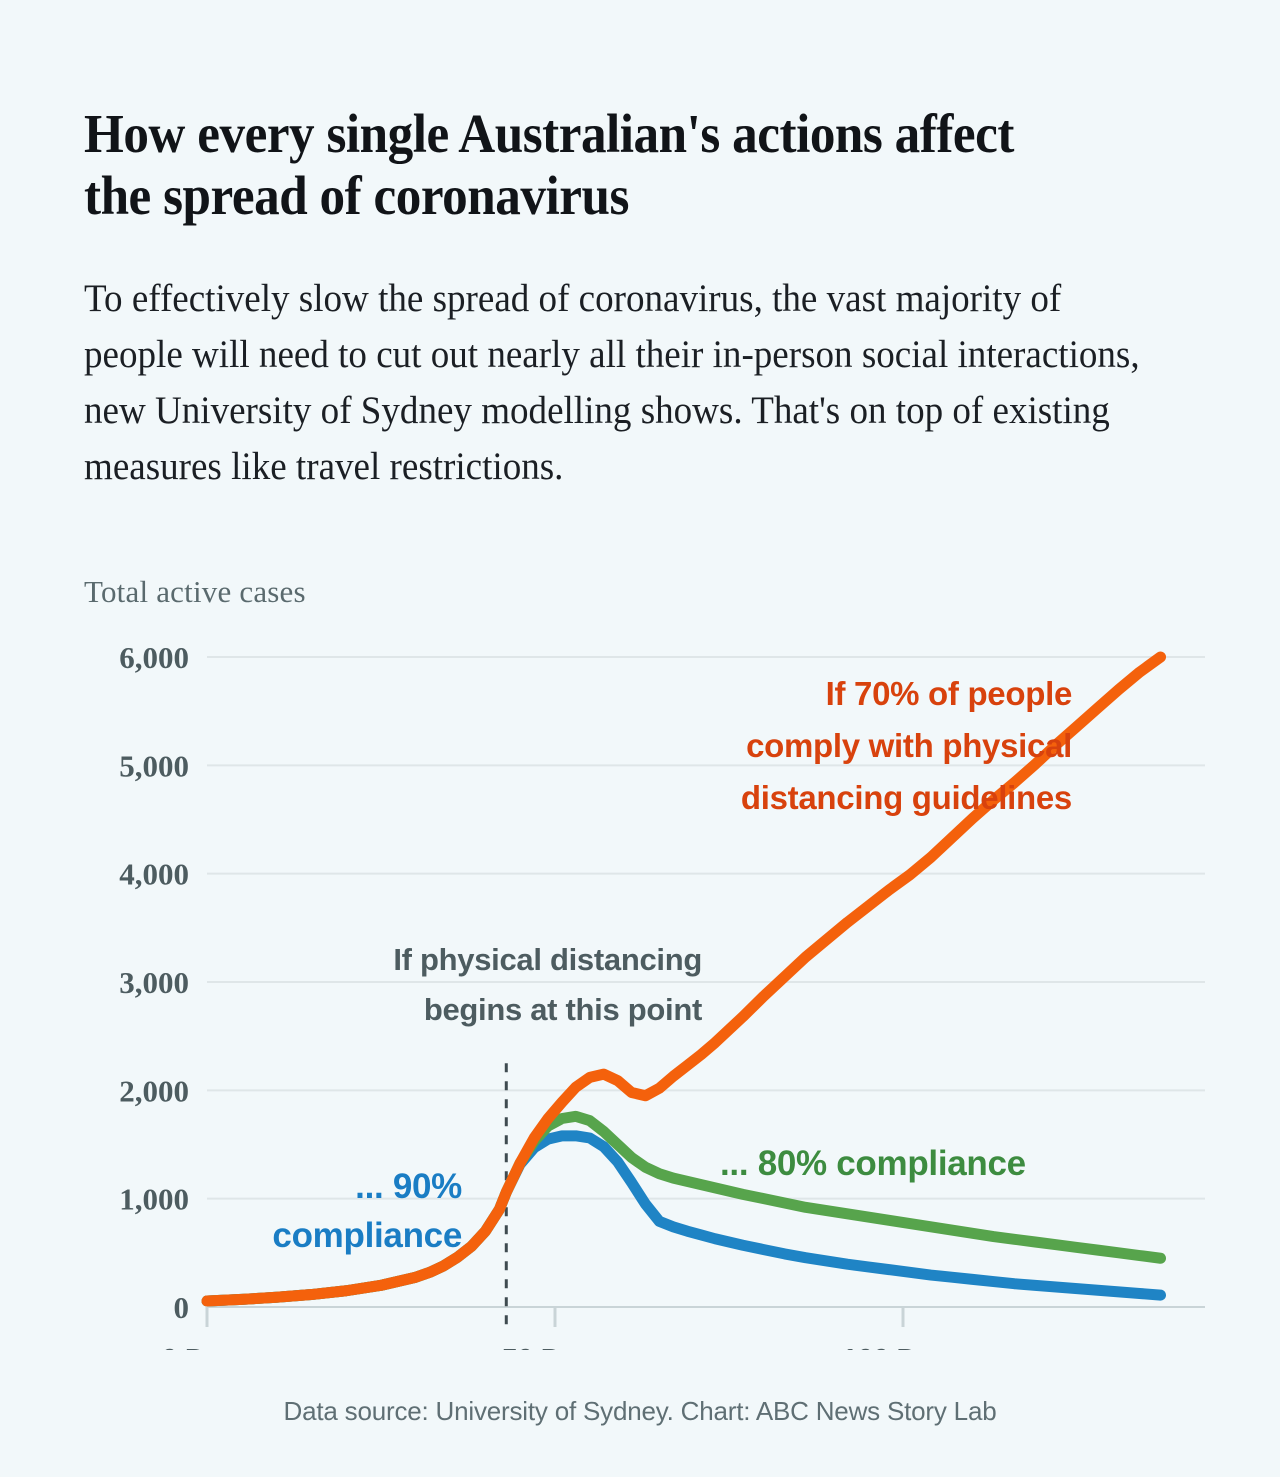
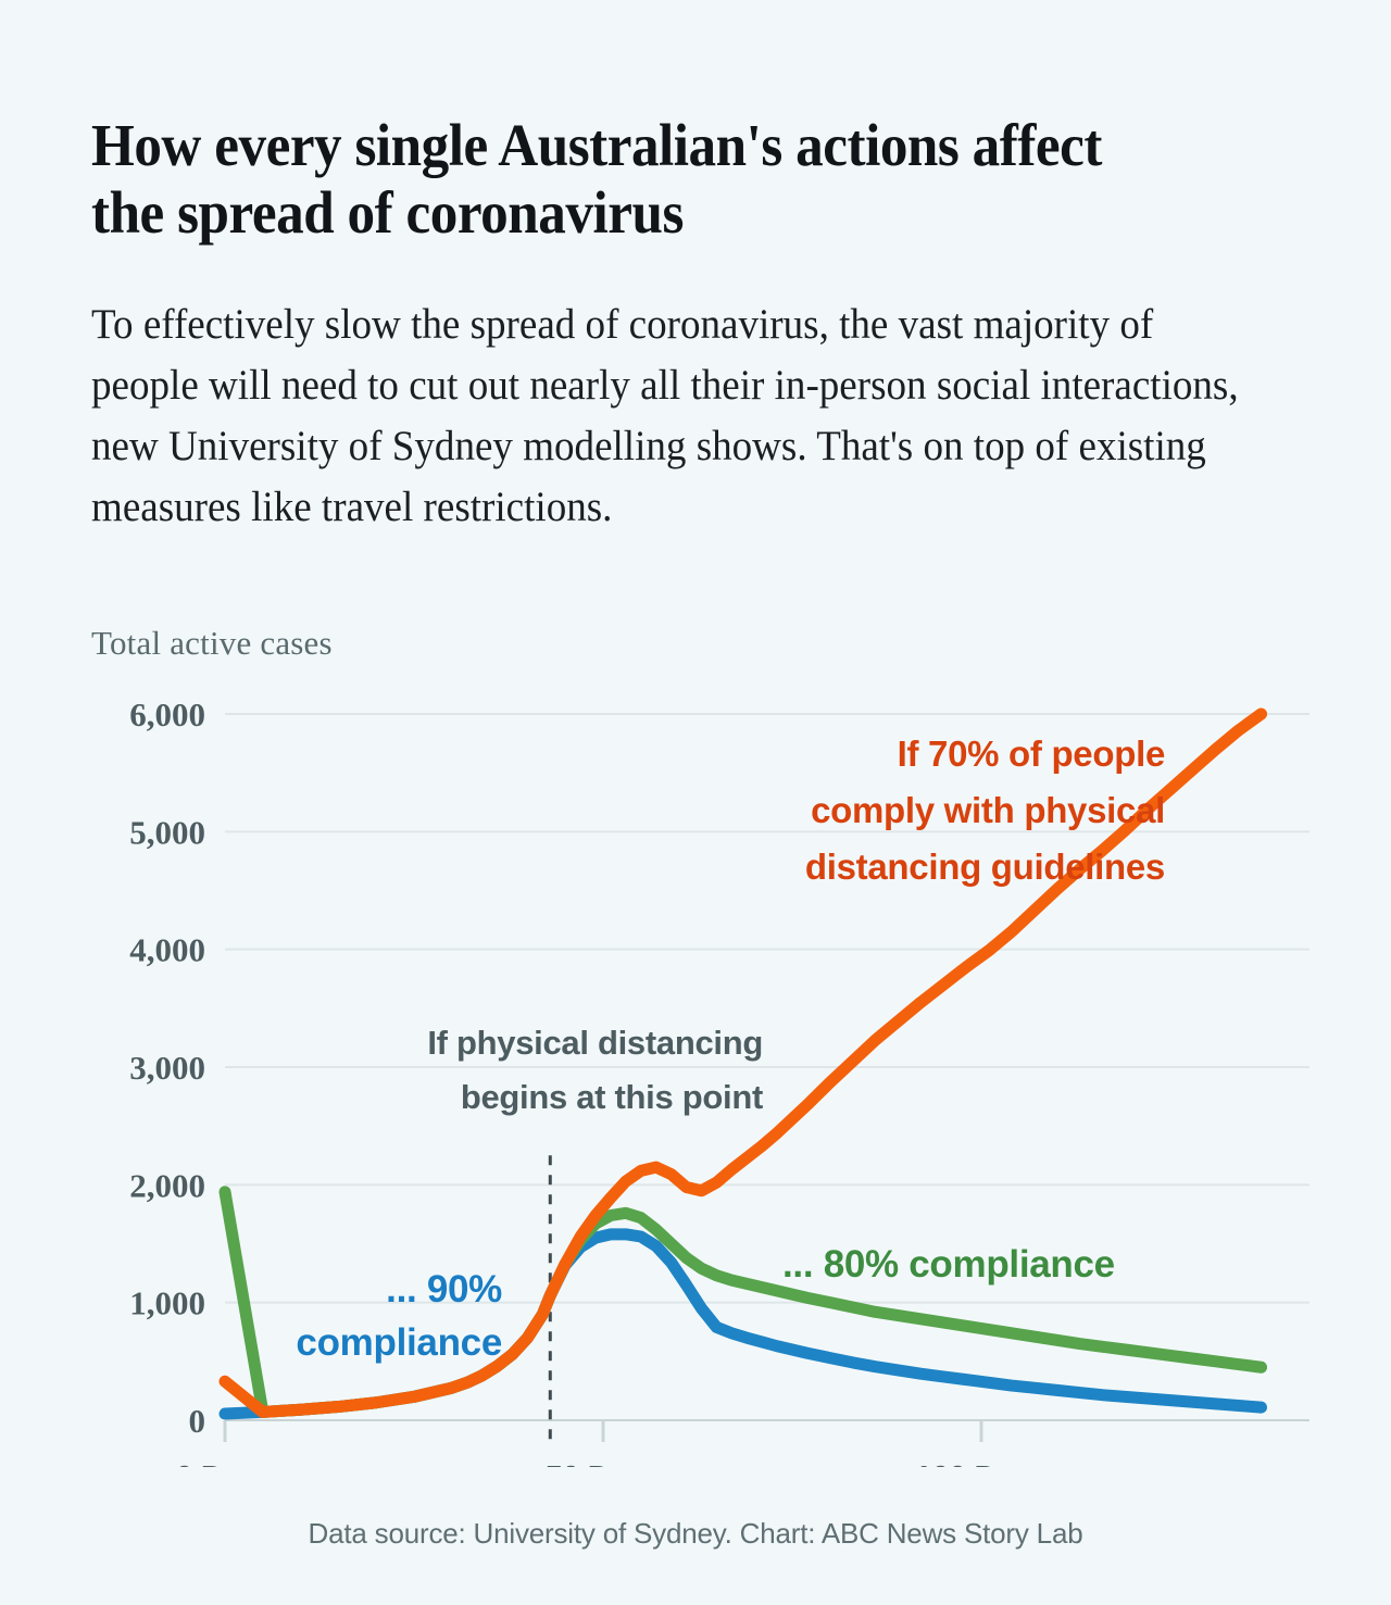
If 70% of people comply with physical distancing guidelines/0: 60 -> 330
... 80% compliance/0: 60 -> 1940
